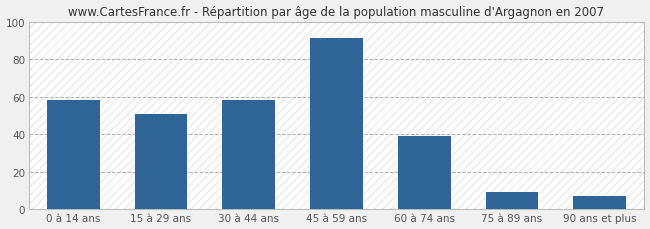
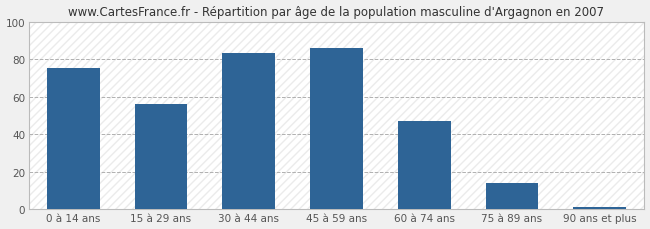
0 à 14 ans: 58 -> 75
15 à 29 ans: 51 -> 56
30 à 44 ans: 58 -> 83
45 à 59 ans: 91 -> 86
60 à 74 ans: 39 -> 47
75 à 89 ans: 9 -> 14
90 ans et plus: 7 -> 1
